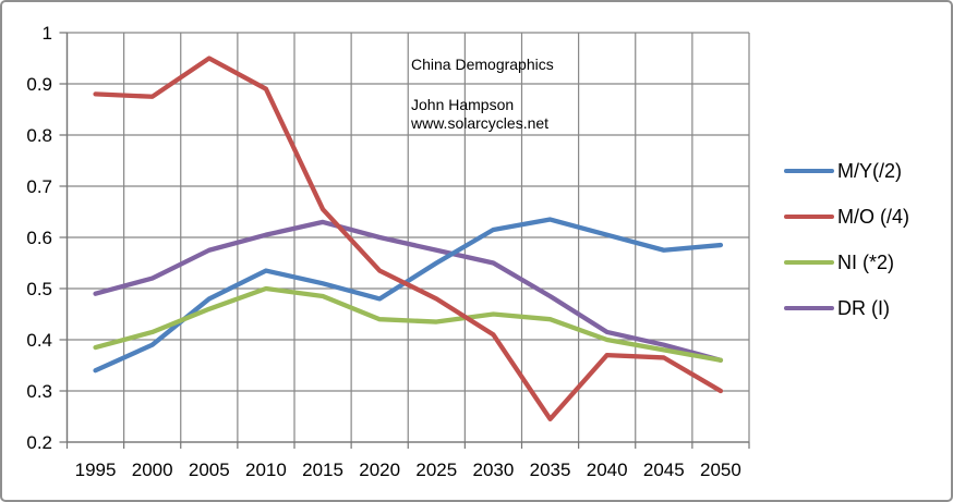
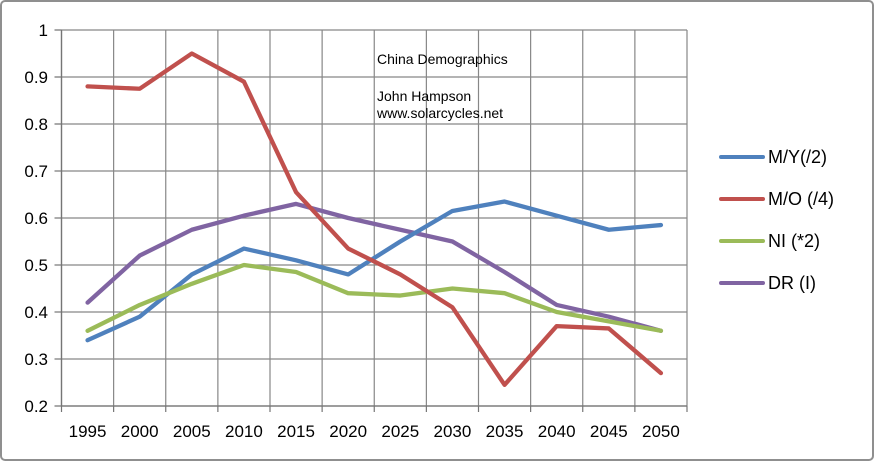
NI (*2)/1995: 0.39 -> 0.36
DR (I)/1995: 0.49 -> 0.42
M/O (/4)/2050: 0.30 -> 0.27
